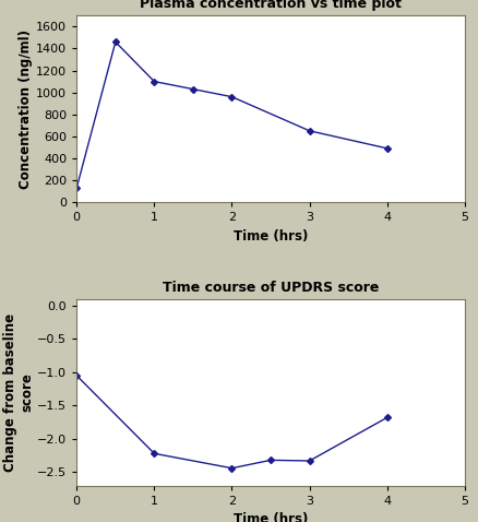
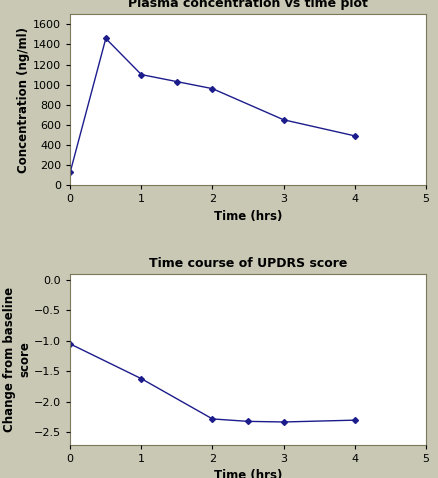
Time course of UPDRS score/1: -2.22 -> -1.62
Time course of UPDRS score/2: -2.44 -> -2.28
Time course of UPDRS score/4: -1.68 -> -2.30
